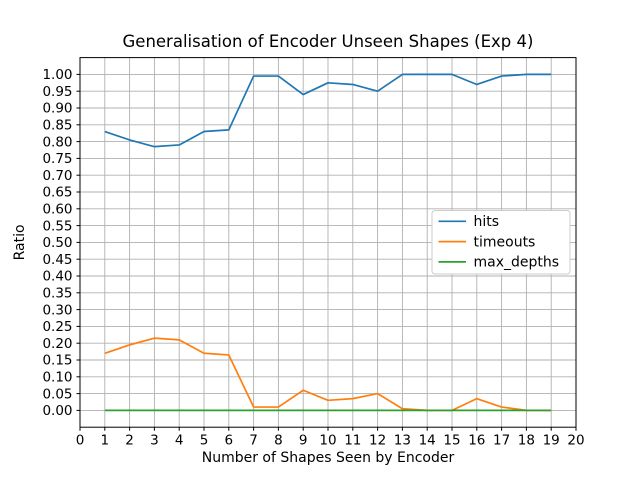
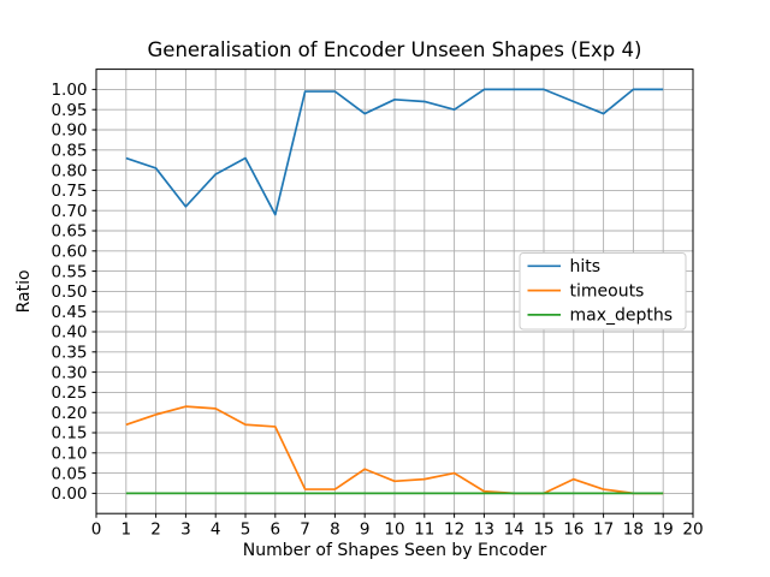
hits/3: 0.79 -> 0.71
hits/6: 0.83 -> 0.69
hits/17: 0.99 -> 0.94
